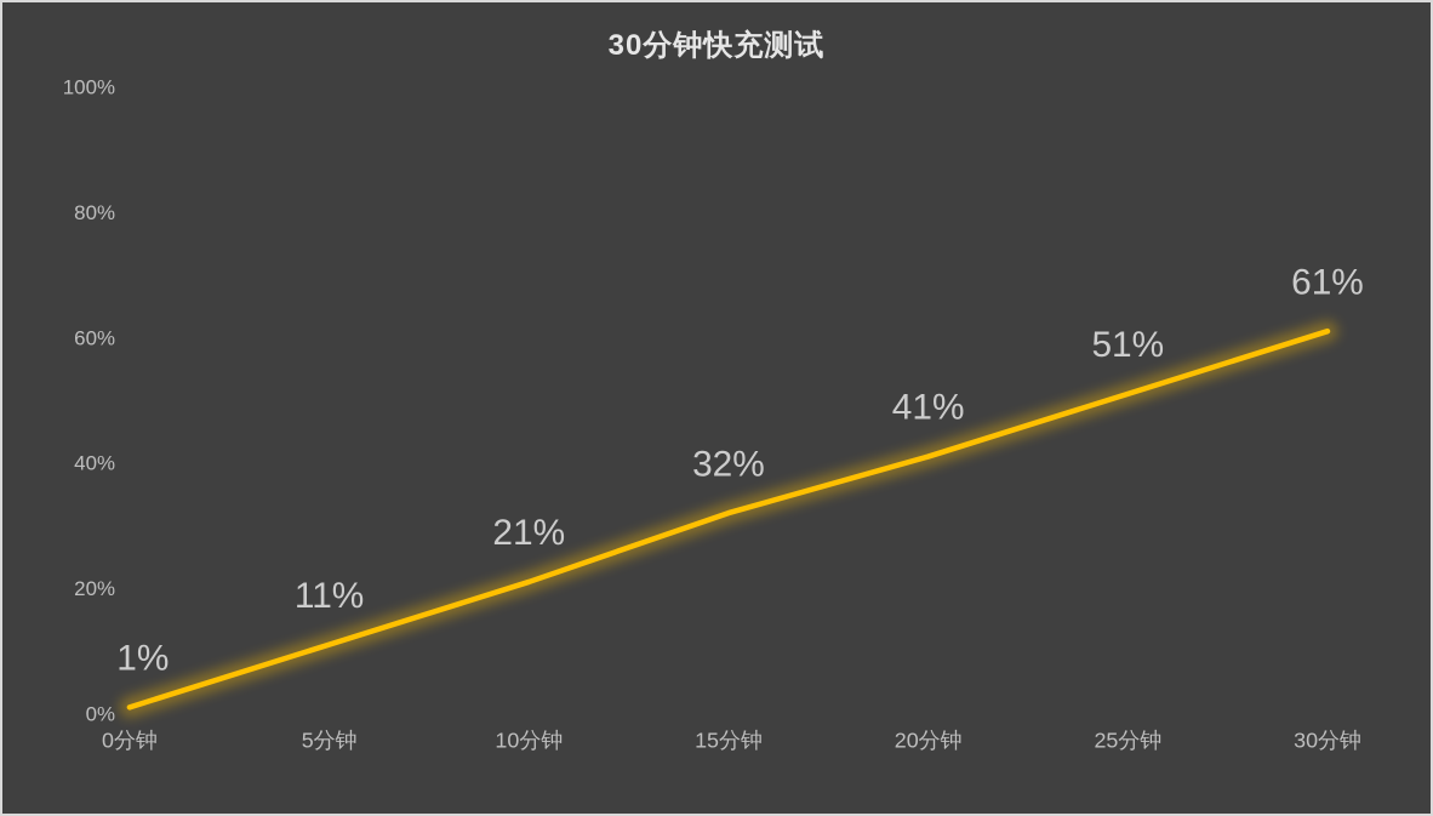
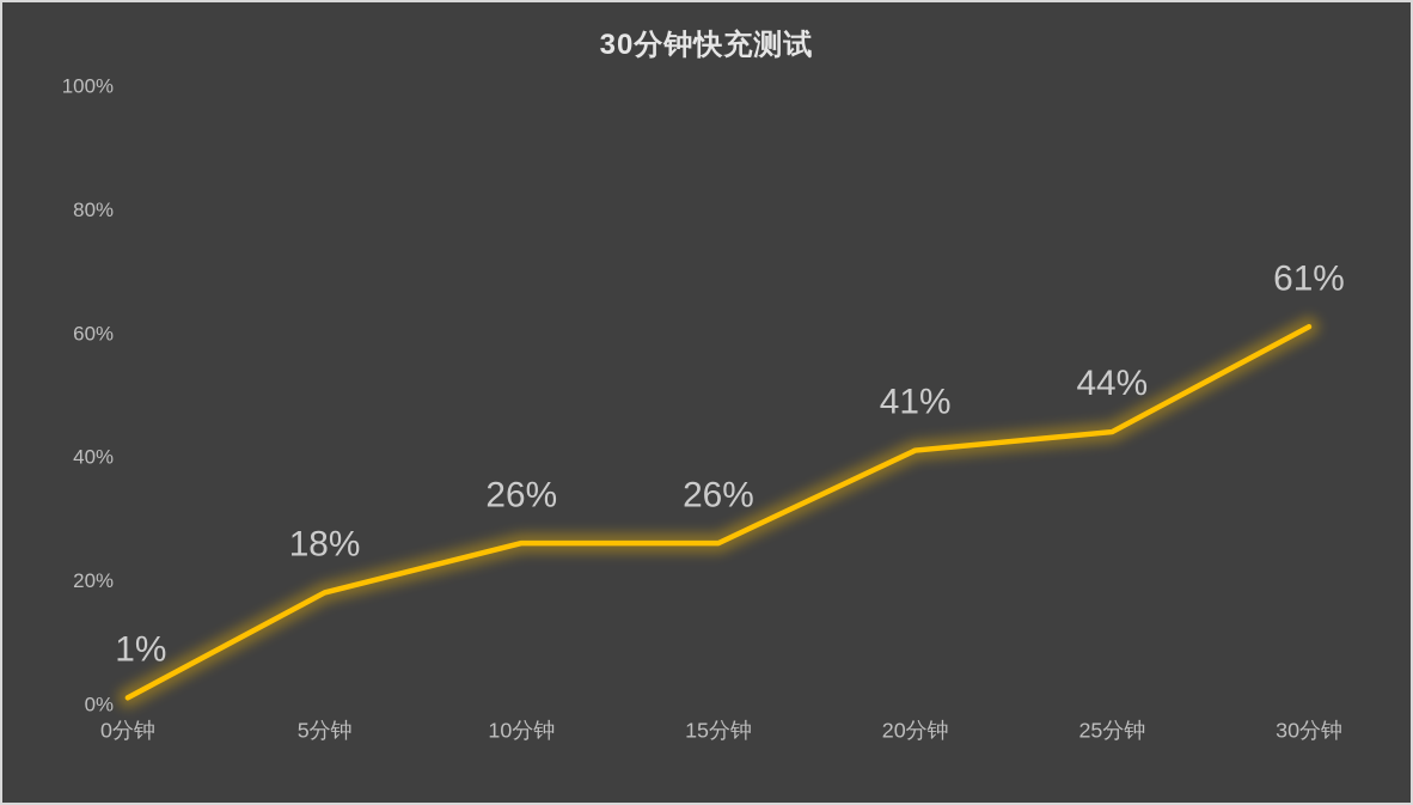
5分钟: 11% -> 18%
10分钟: 21% -> 26%
15分钟: 32% -> 26%
25分钟: 51% -> 44%
